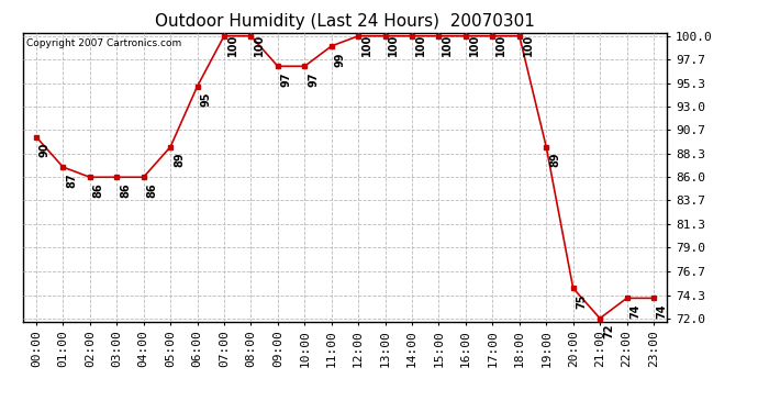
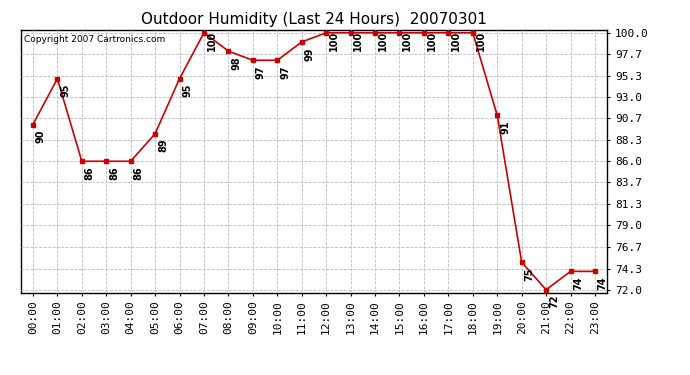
01:00: 87 -> 95
08:00: 100 -> 98
19:00: 89 -> 91
